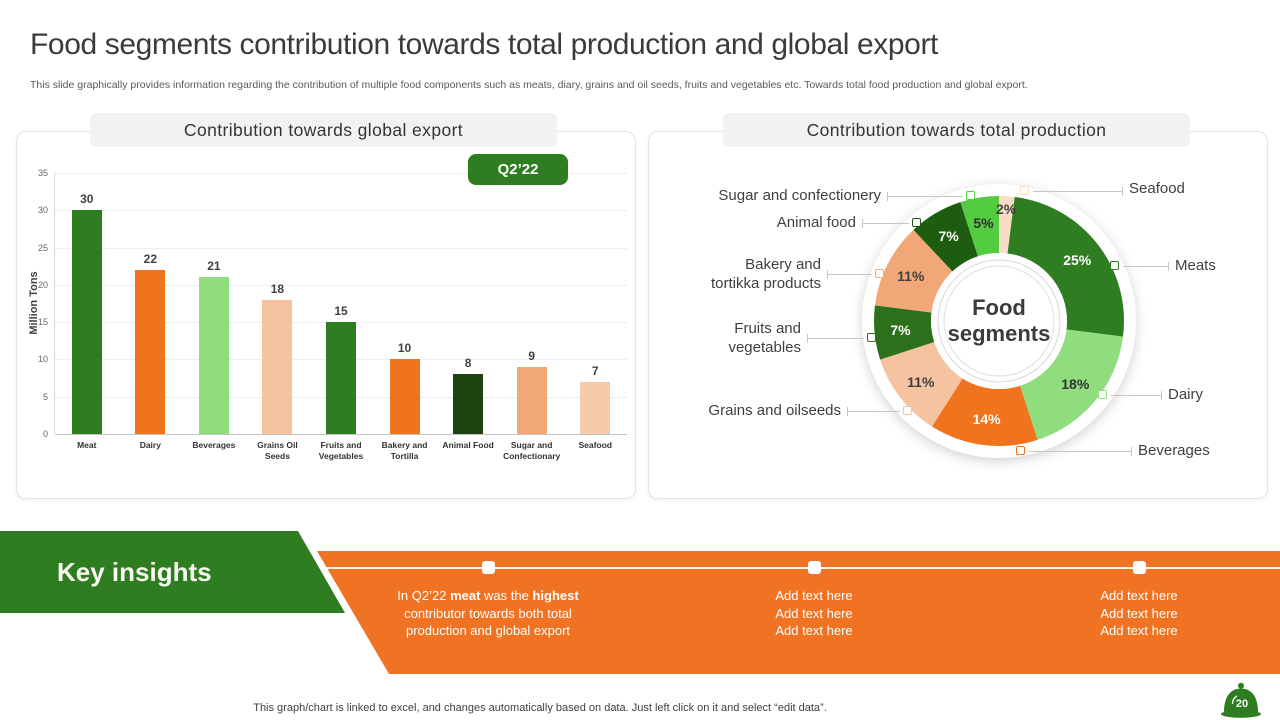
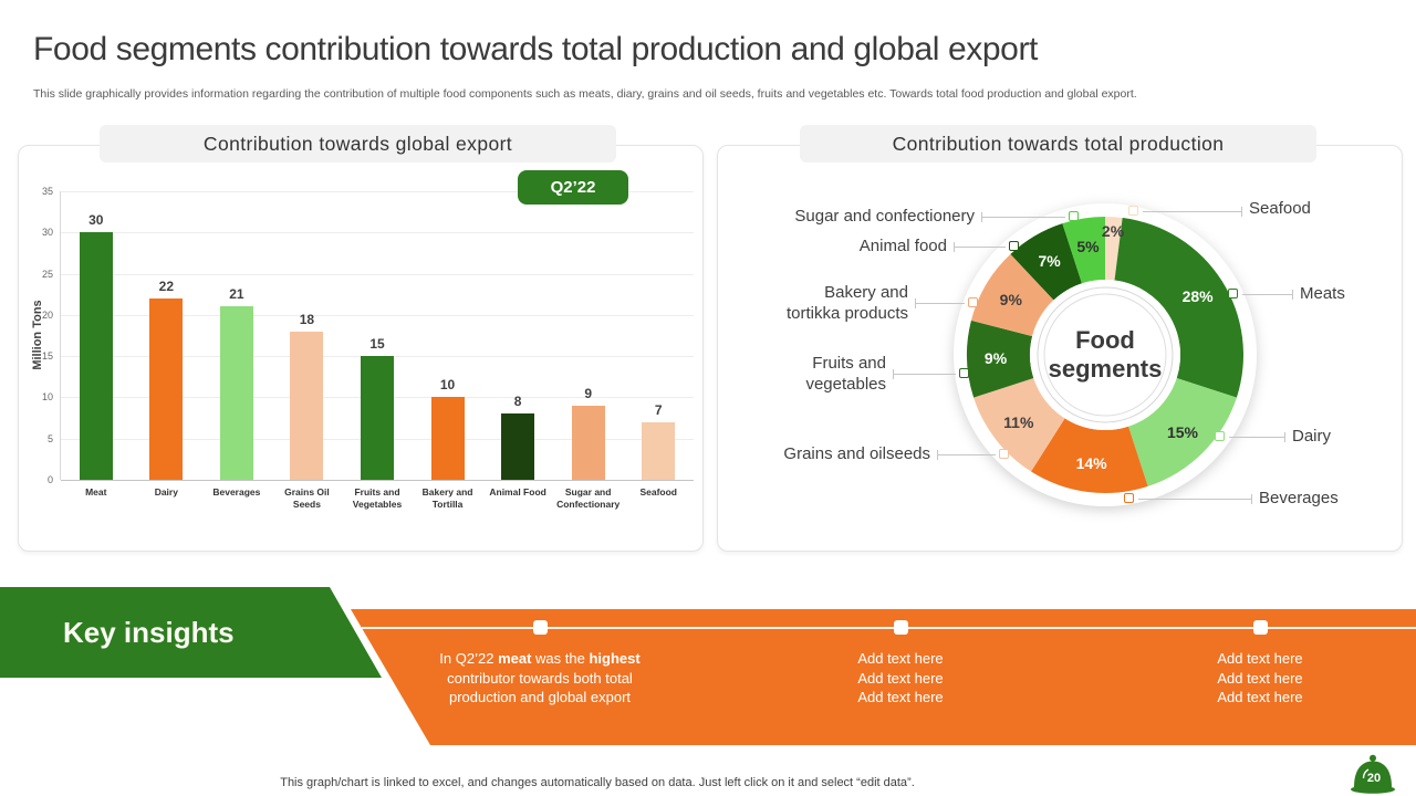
Contribution towards total production/Meats: 25% -> 28%
Contribution towards total production/Dairy: 18% -> 15%
Contribution towards total production/Fruits and vegetables: 7% -> 9%
Contribution towards total production/Bakery and tortikka products: 11% -> 9%
